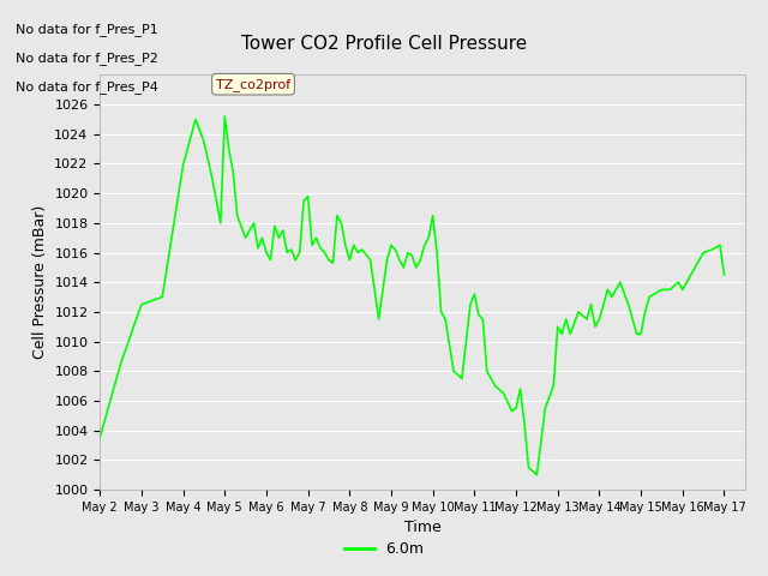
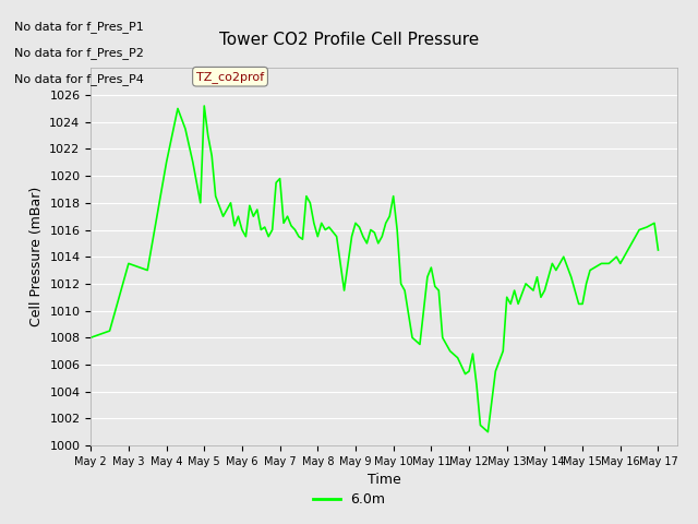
May 2: 1003.5 -> 1008.0
May 3: 1012.5 -> 1013.5
May 4: 1021.9 -> 1021.0
